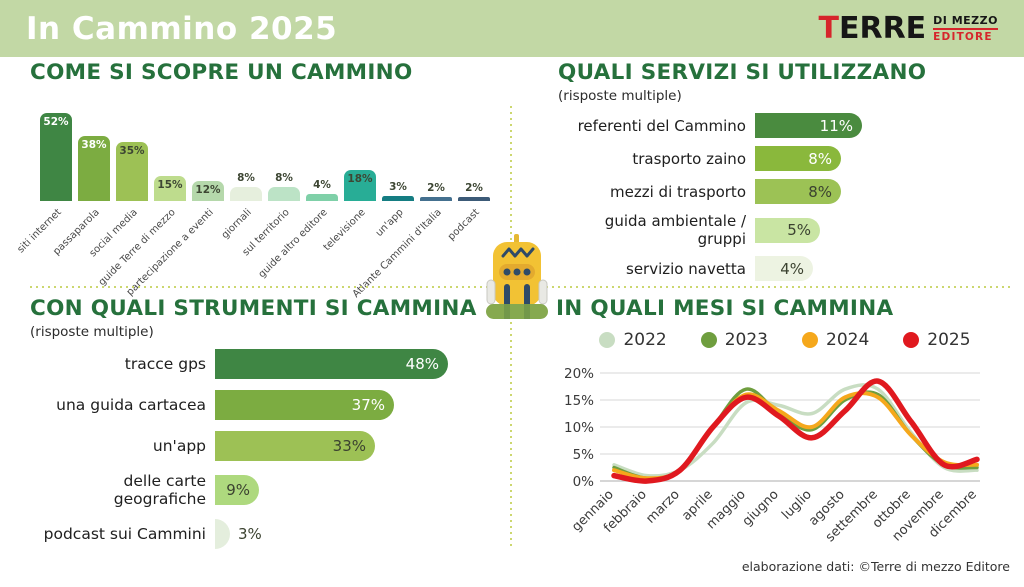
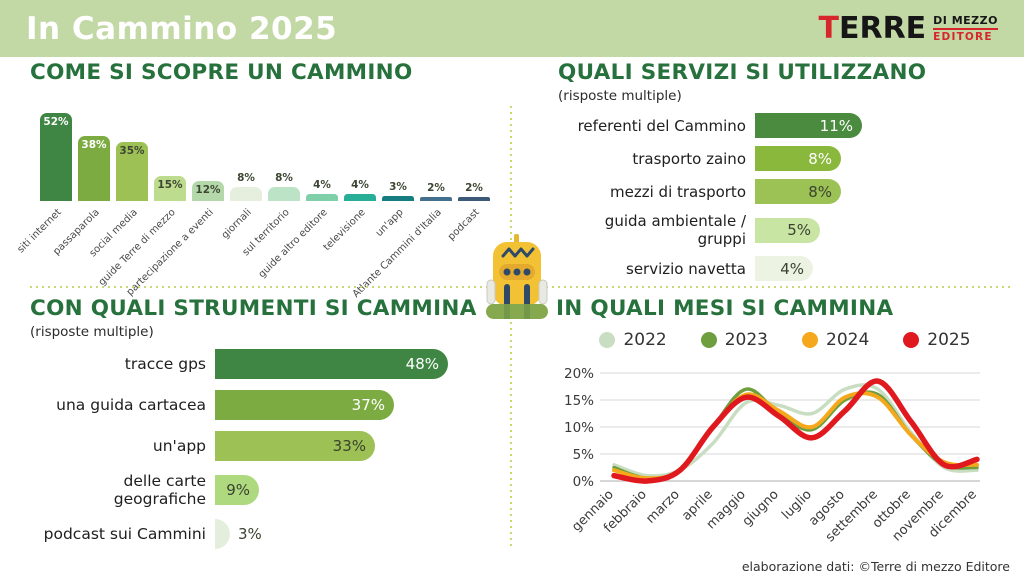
COME SI SCOPRE UN CAMMINO/televisione: 18% -> 4%
